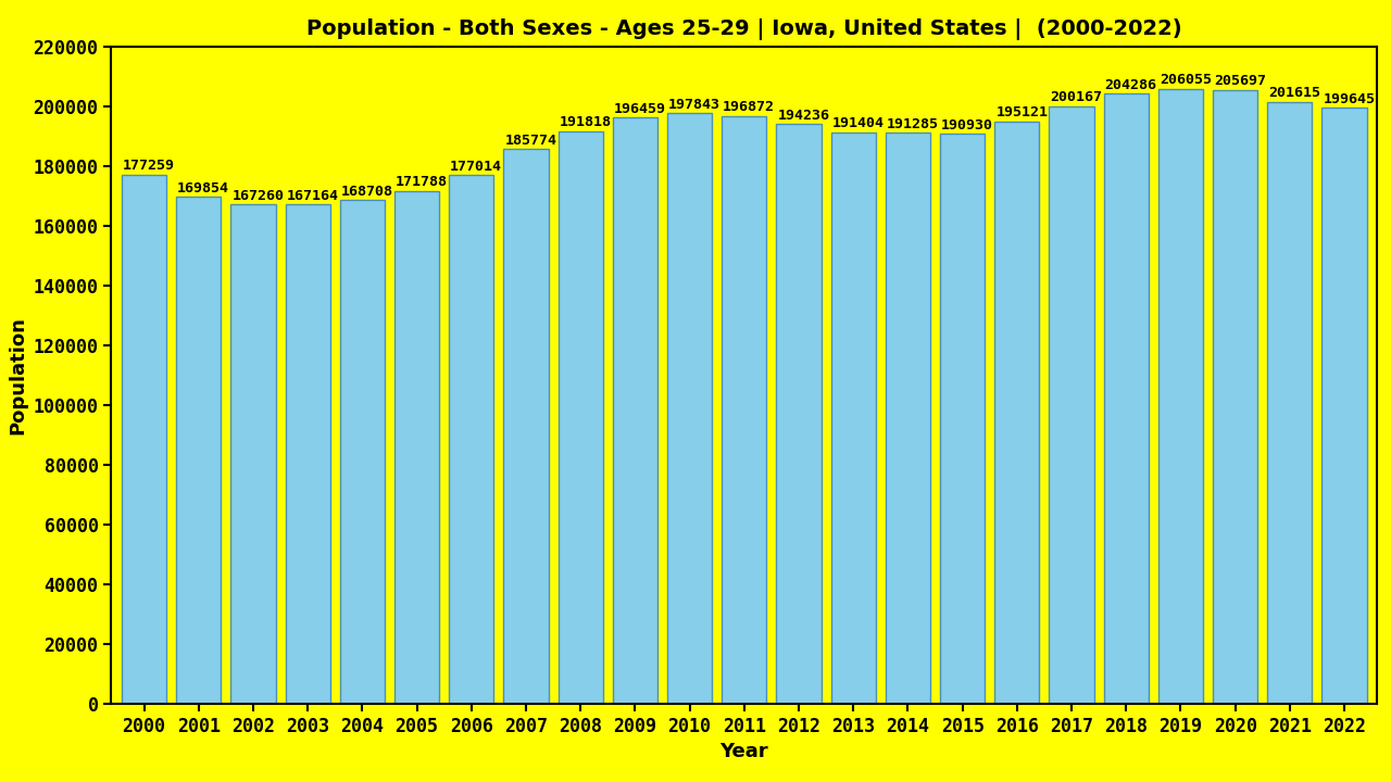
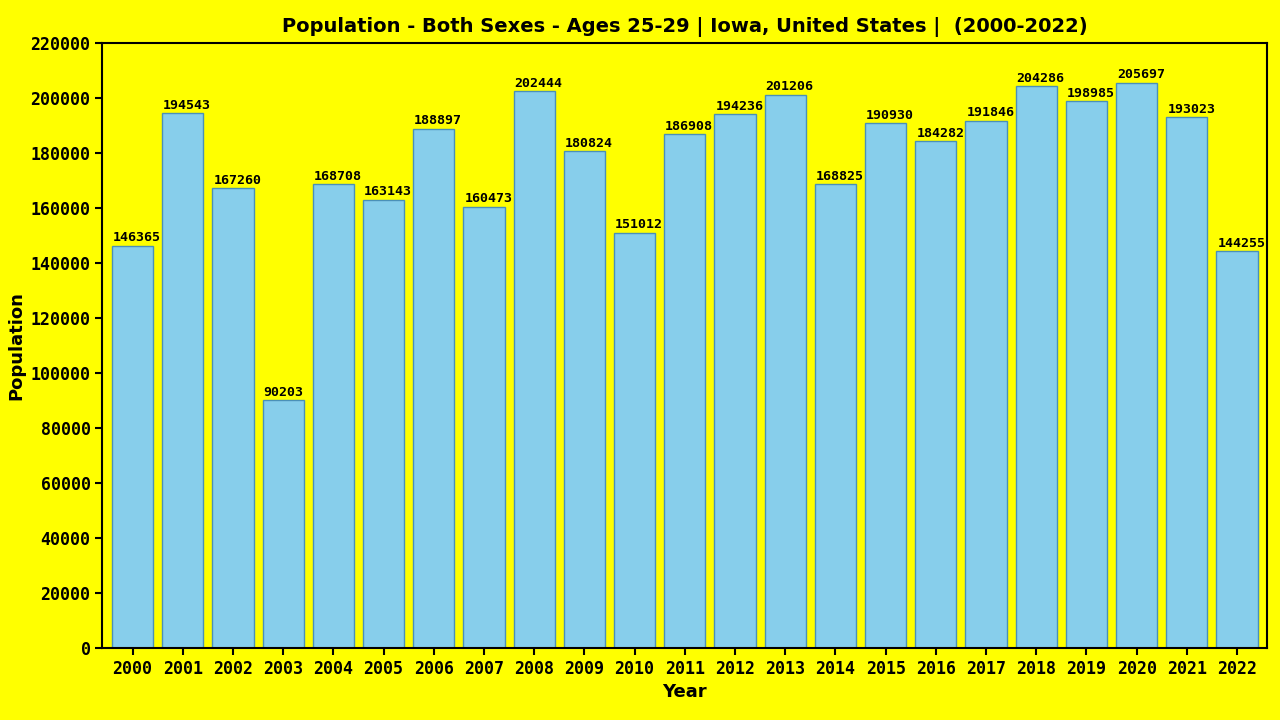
2000: 177259 -> 146365
2001: 169854 -> 194543
2003: 167164 -> 90203
2005: 171788 -> 163143
2006: 177014 -> 188897
2007: 185774 -> 160473
2008: 191818 -> 202444
2009: 196459 -> 180824
2010: 197843 -> 151012
2011: 196872 -> 186908
2013: 191404 -> 201206
2014: 191285 -> 168825
2016: 195121 -> 184282
2017: 200167 -> 191846
2019: 206055 -> 198985
2021: 201615 -> 193023
2022: 199645 -> 144255
